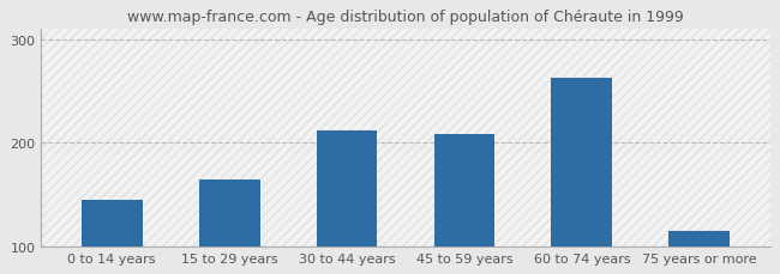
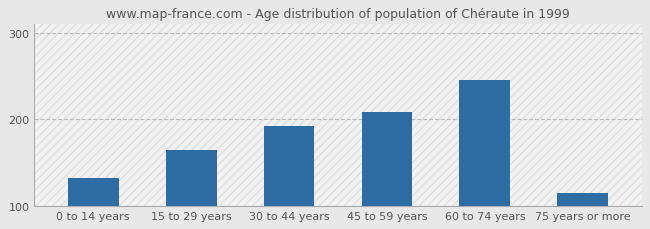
0 to 14 years: 145 -> 132
30 to 44 years: 212 -> 192
60 to 74 years: 263 -> 246
